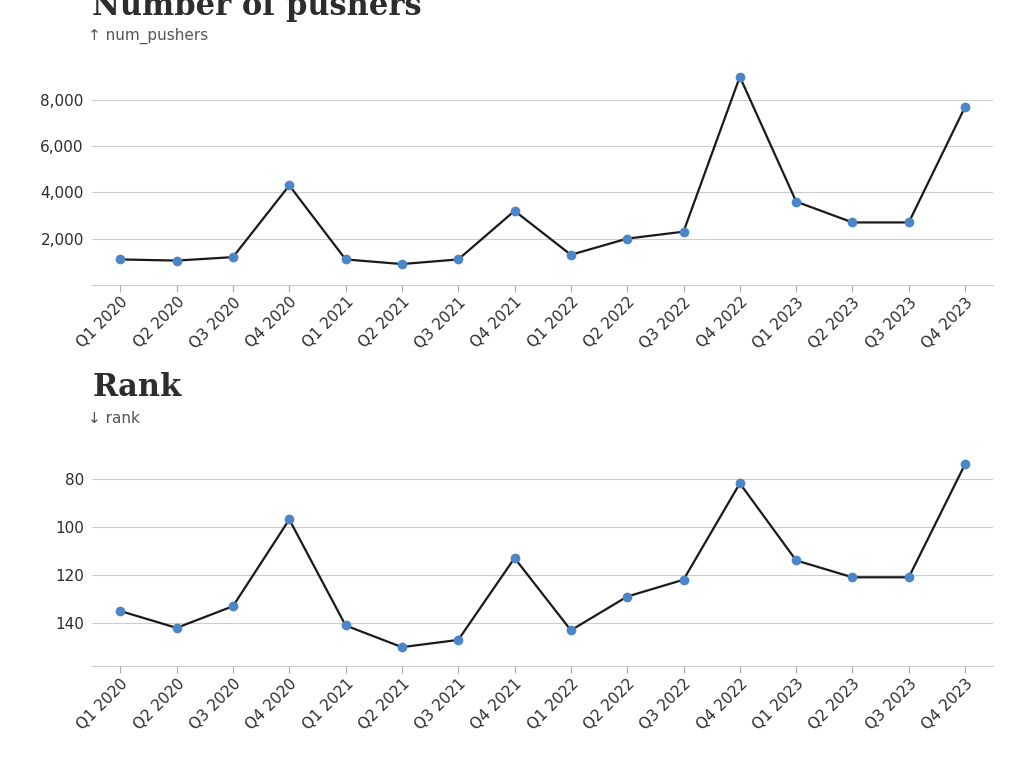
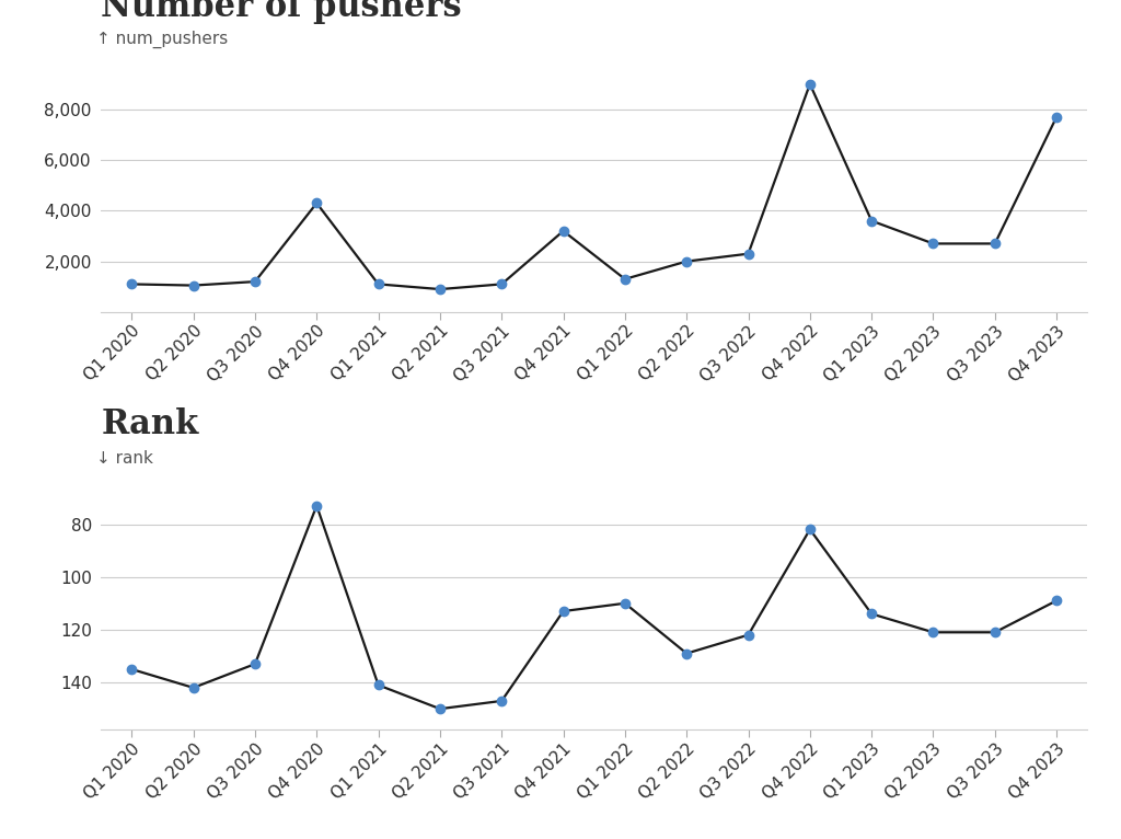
Rank/Q4 2020: 97 -> 73
Rank/Q1 2022: 143 -> 110
Rank/Q4 2023: 74 -> 109
